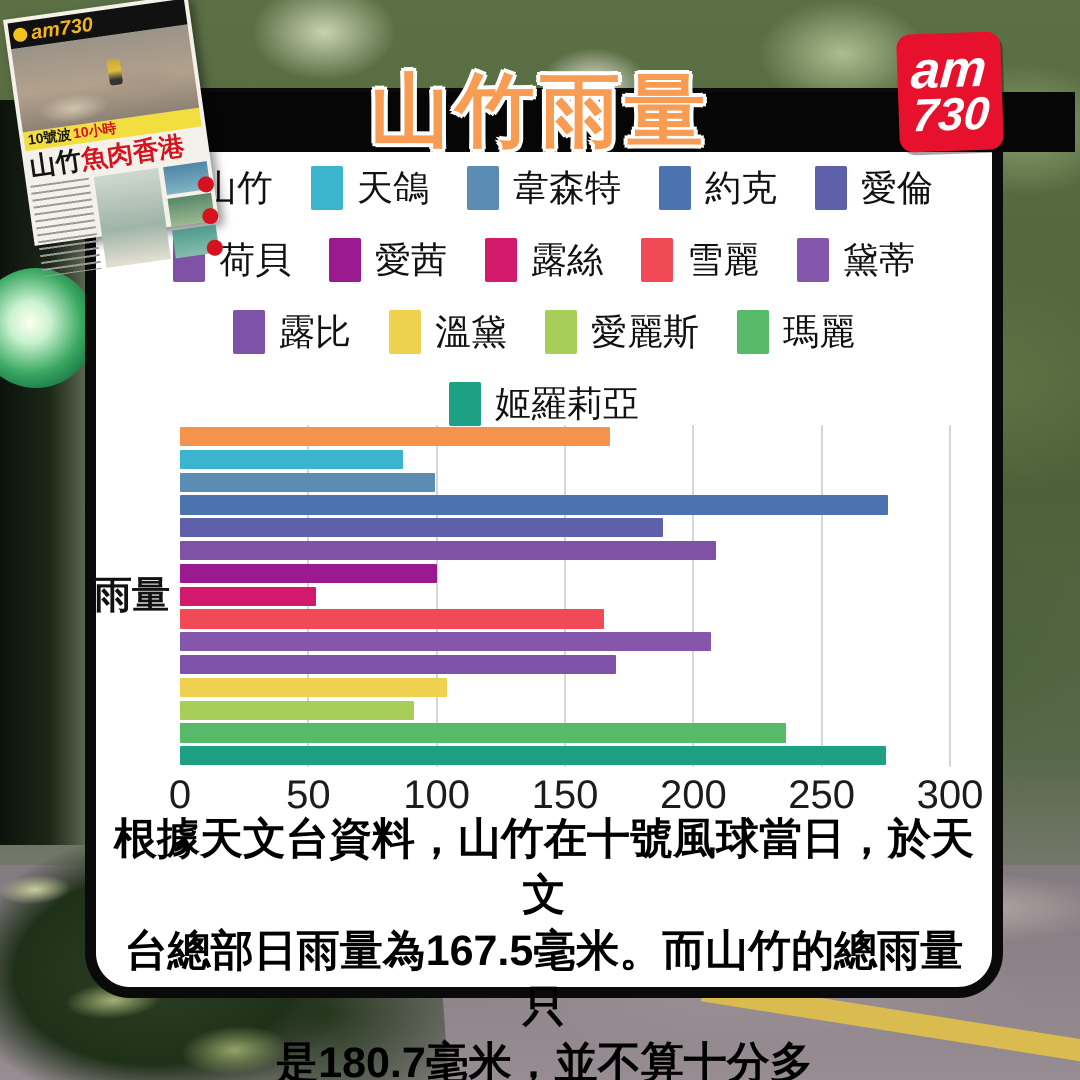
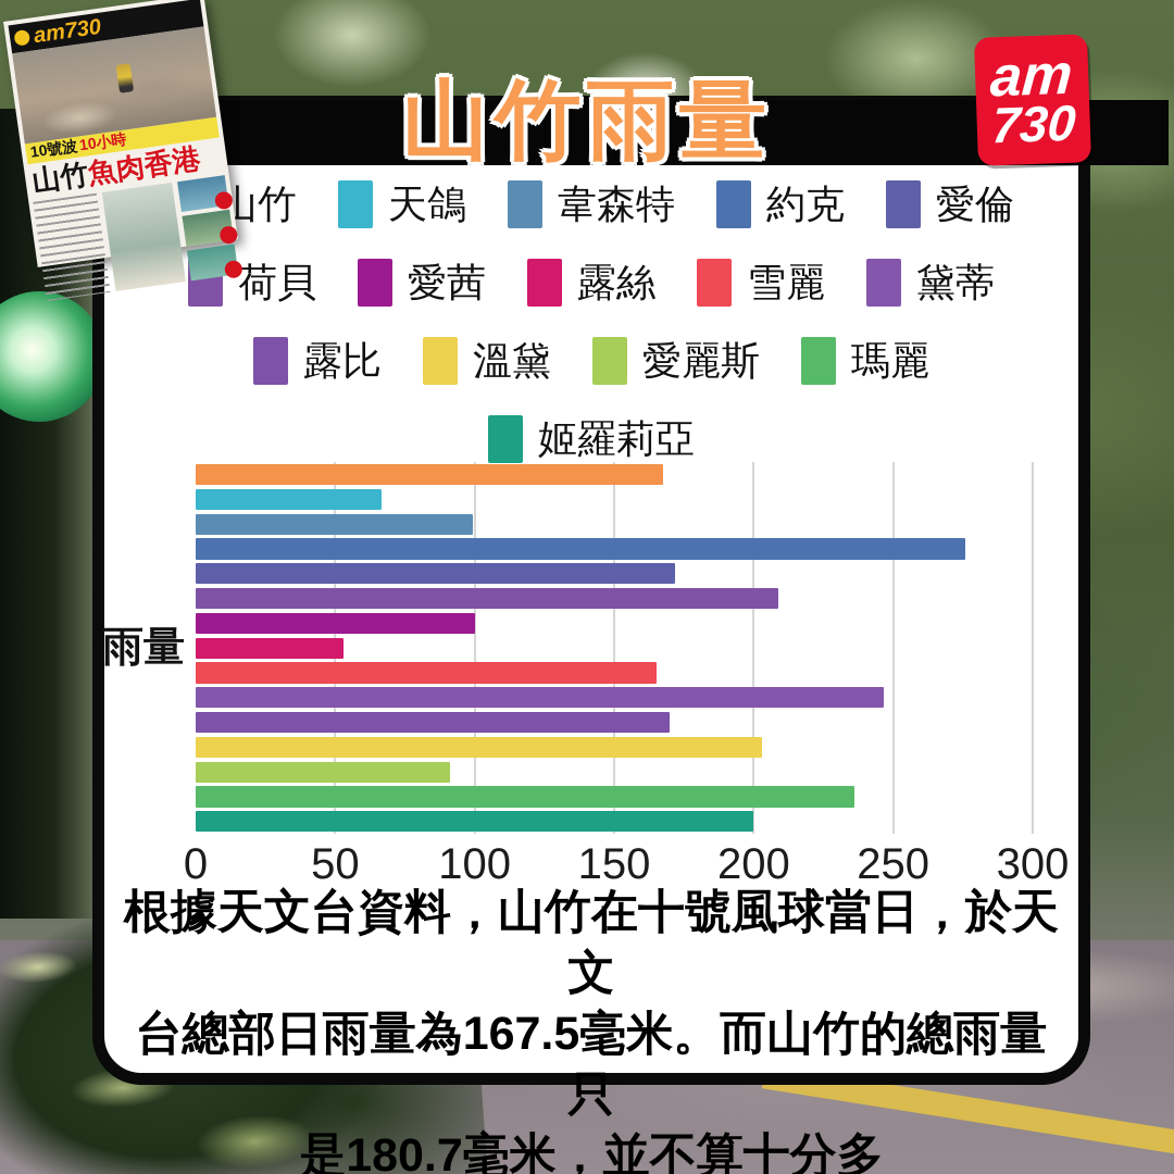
天鴿: 87 -> 66
愛倫: 188 -> 172
黛蒂: 207 -> 246
溫黛: 104 -> 203
姬羅莉亞: 275 -> 200
